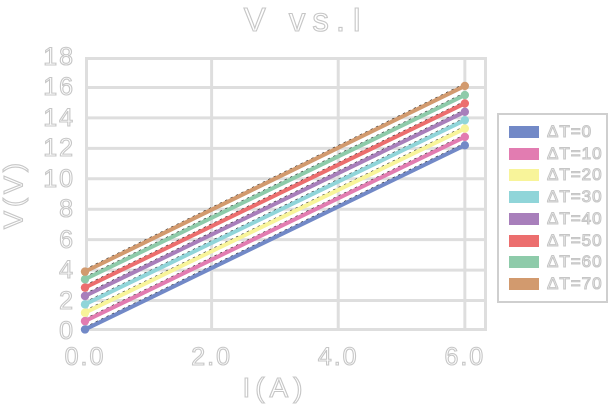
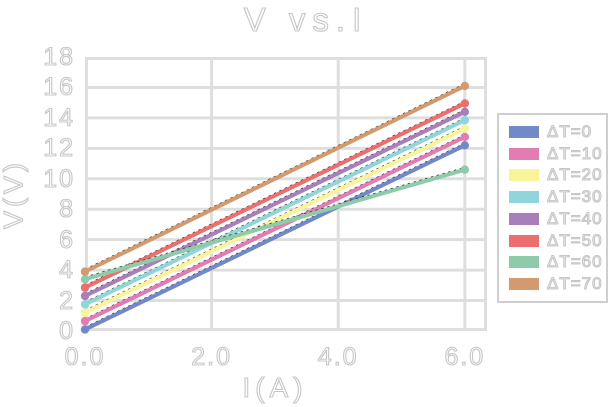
ΔT=60/6: 15.5 -> 10.6
